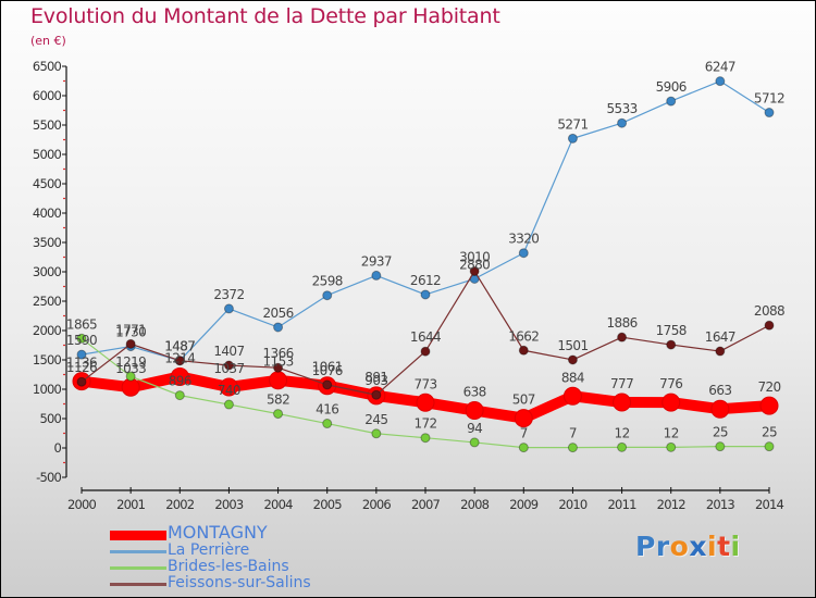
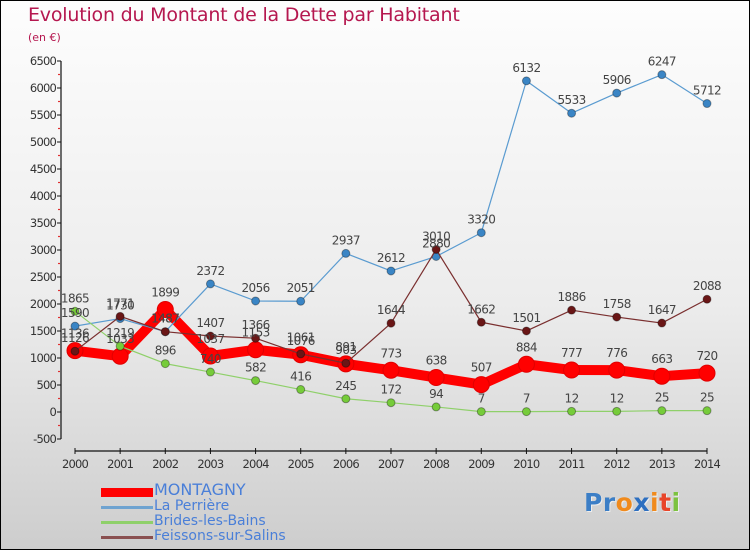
MONTAGNY/2002: 1214 -> 1899
La Perrière/2005: 2598 -> 2051
La Perrière/2010: 5271 -> 6132
